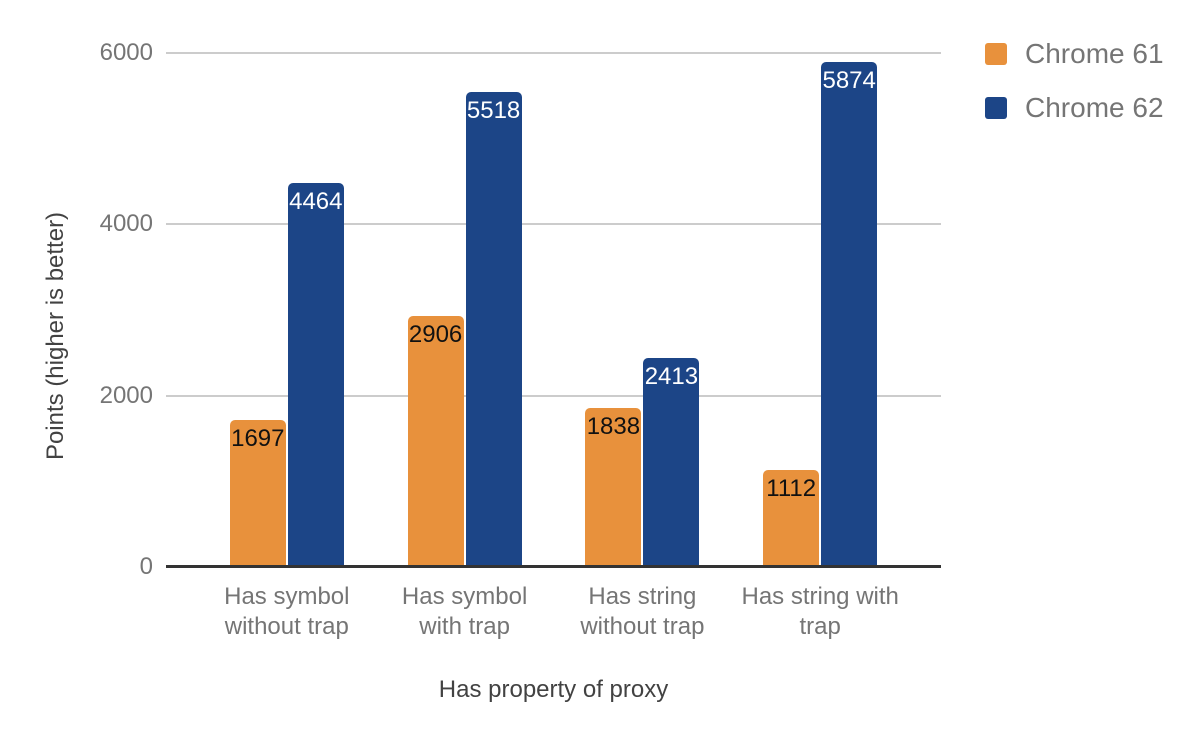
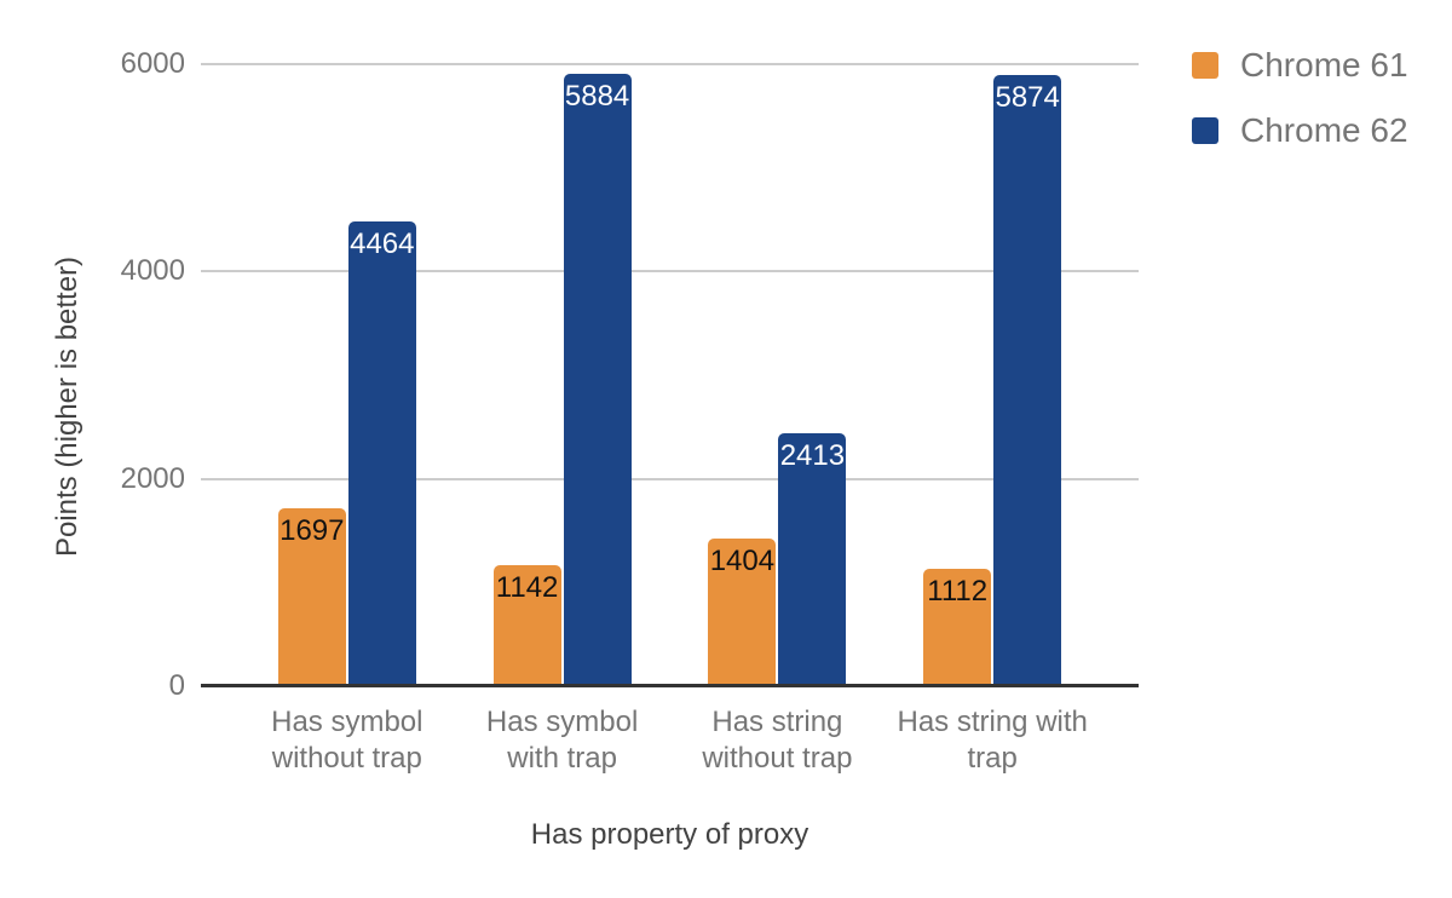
Chrome 61/Has symbol with trap: 2906 -> 1142
Chrome 62/Has symbol with trap: 5518 -> 5884
Chrome 61/Has string without trap: 1838 -> 1404
